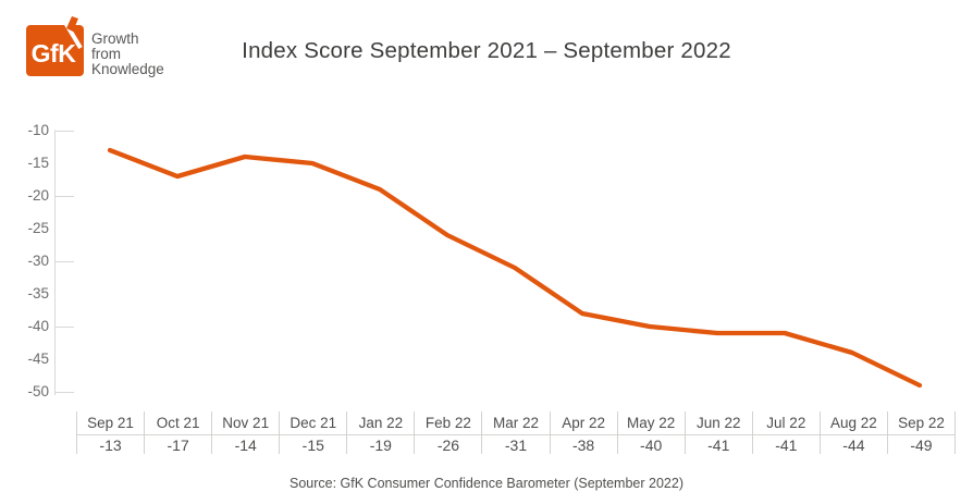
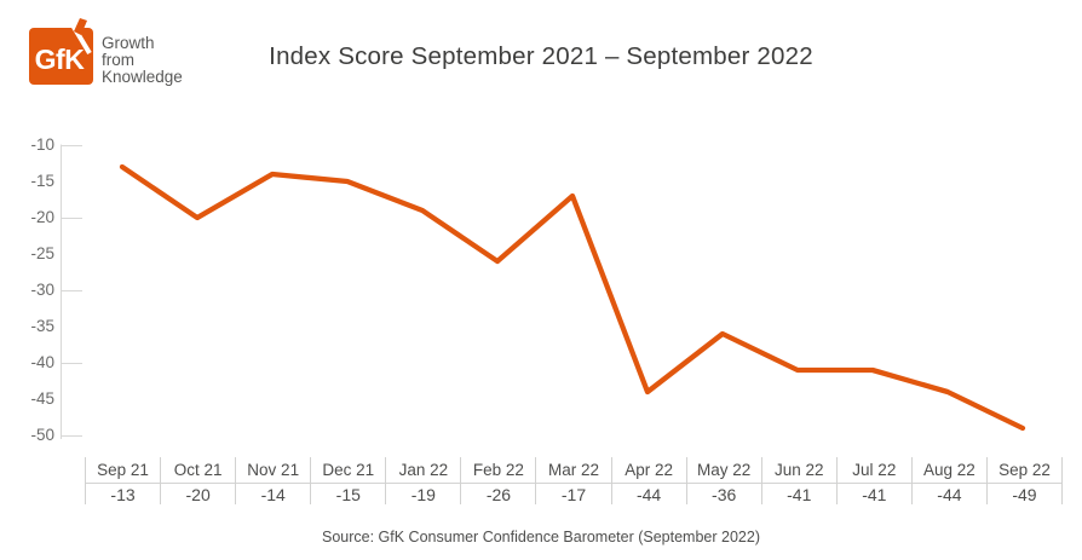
Oct 21: -17 -> -20
Mar 22: -31 -> -17
Apr 22: -38 -> -44
May 22: -40 -> -36
